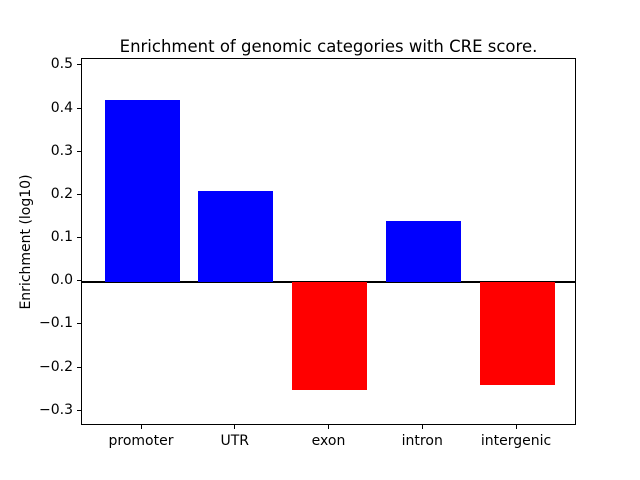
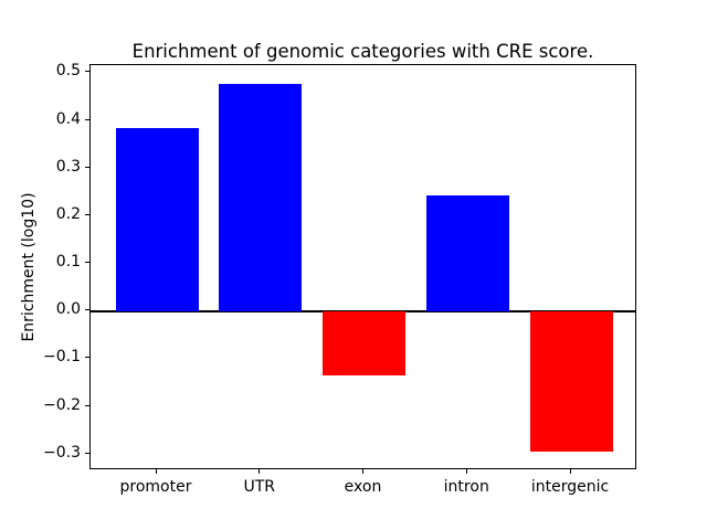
promoter: 0.42 -> 0.39
UTR: 0.21 -> 0.48
exon: -0.25 -> -0.13
intron: 0.14 -> 0.24
intergenic: -0.24 -> -0.29
